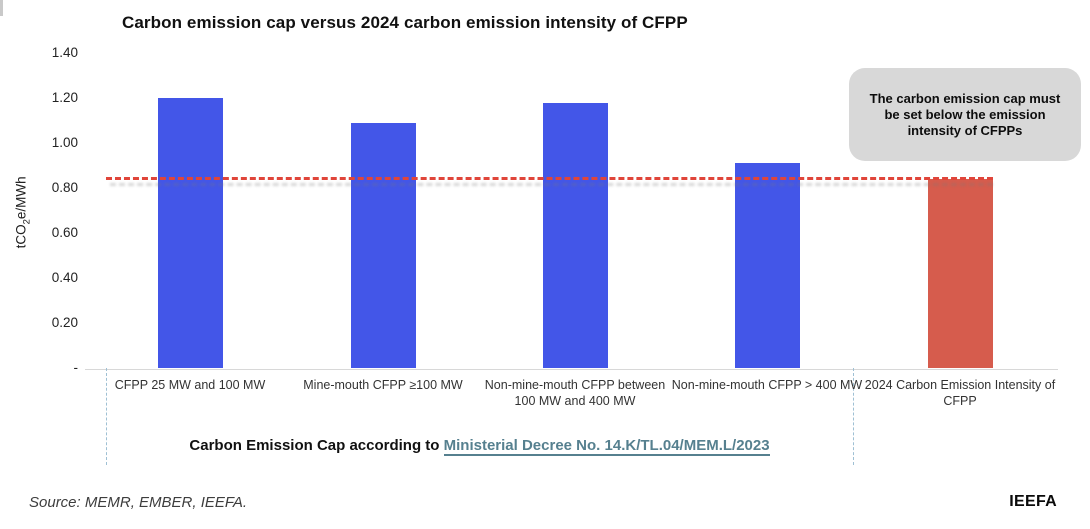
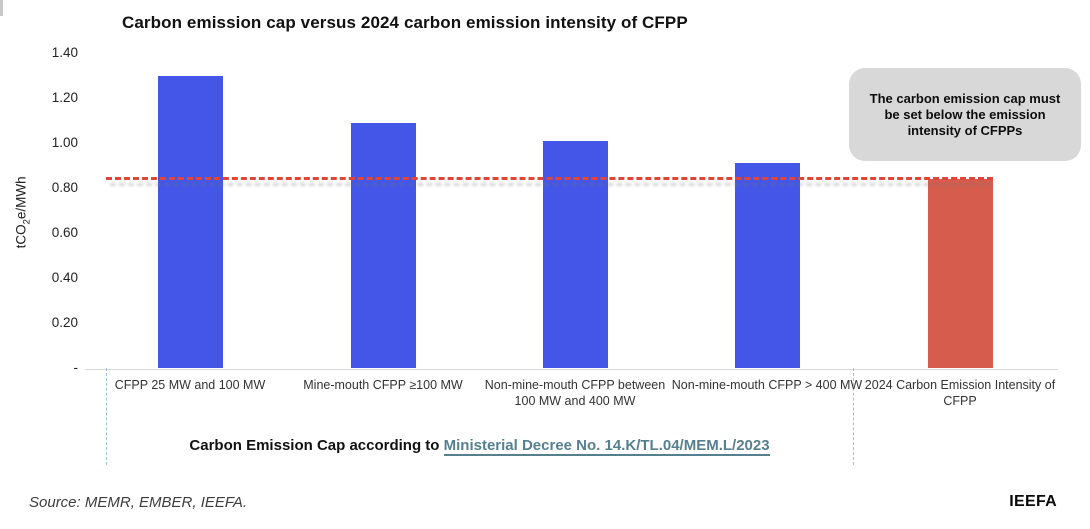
CFPP 25 MW and 100 MW: 1.20 -> 1.30
Non-mine-mouth CFPP between 100 MW and 400 MW: 1.18 -> 1.01
